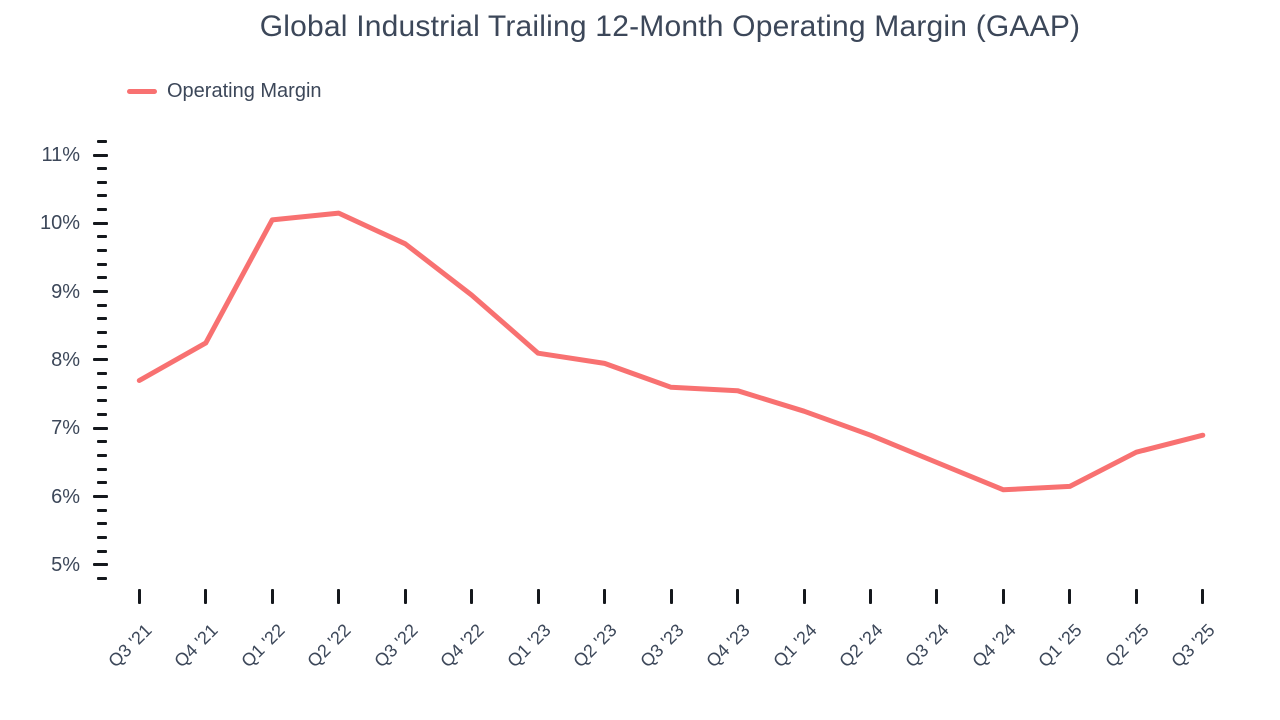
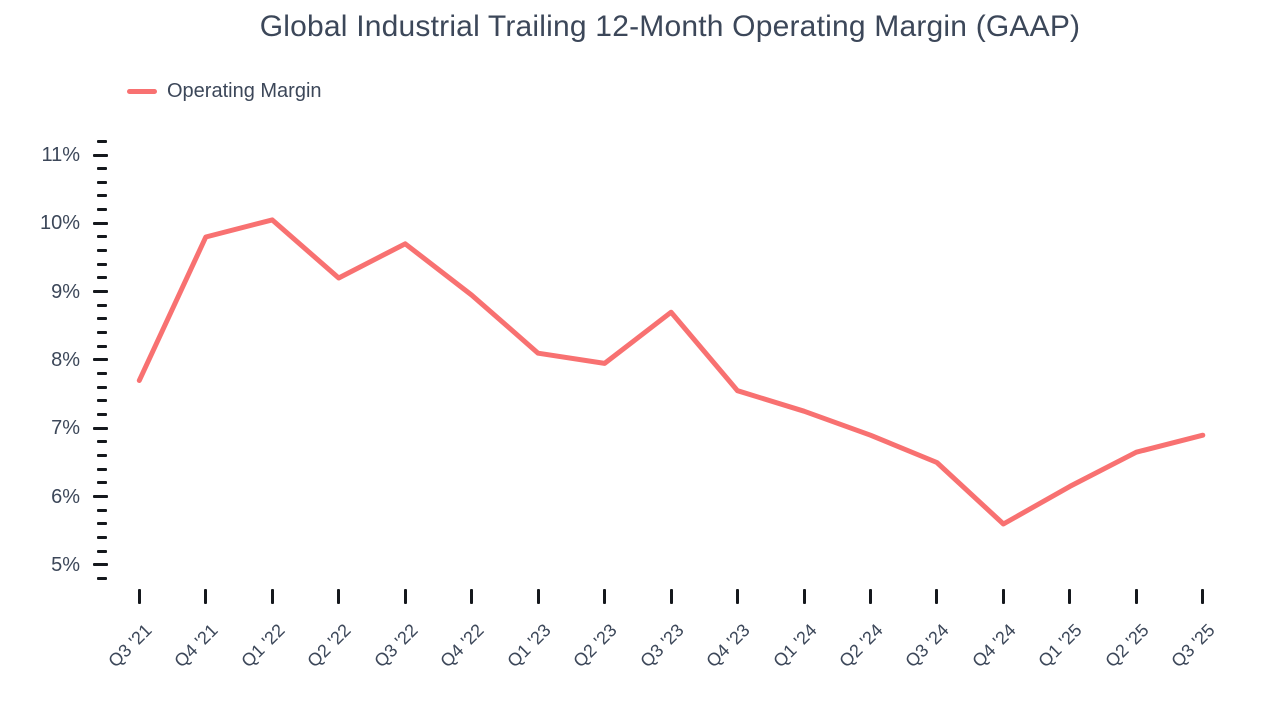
Q4 '21: 8.2% -> 9.8%
Q2 '22: 10.2% -> 9.2%
Q3 '23: 7.6% -> 8.7%
Q4 '24: 6.1% -> 5.6%
